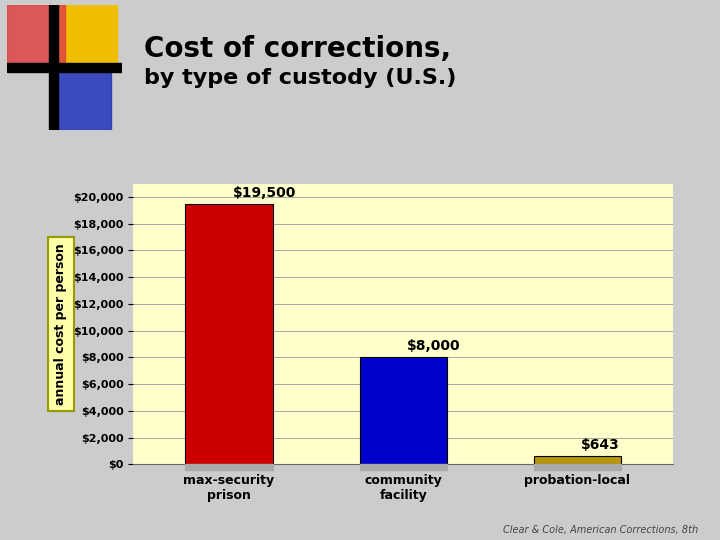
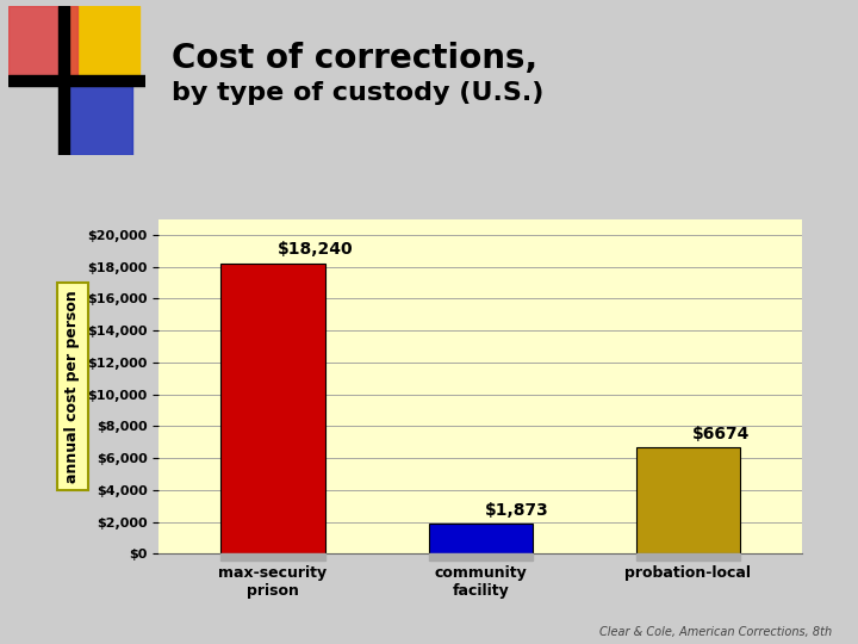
max-security prison: $19,500 -> $18,240
community facility: $8,000 -> $1,873
probation-local: $643 -> $6674
